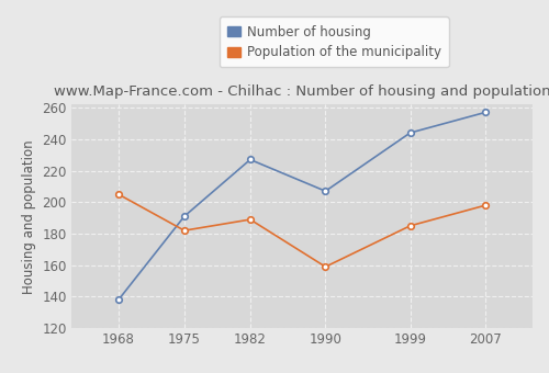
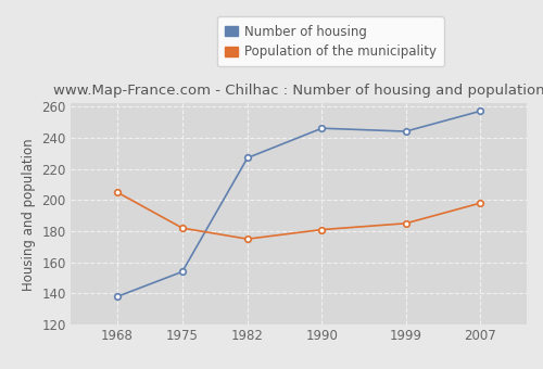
Number of housing/1975: 191 -> 154
Population of the municipality/1982: 189 -> 175
Number of housing/1990: 207 -> 246
Population of the municipality/1990: 159 -> 181
